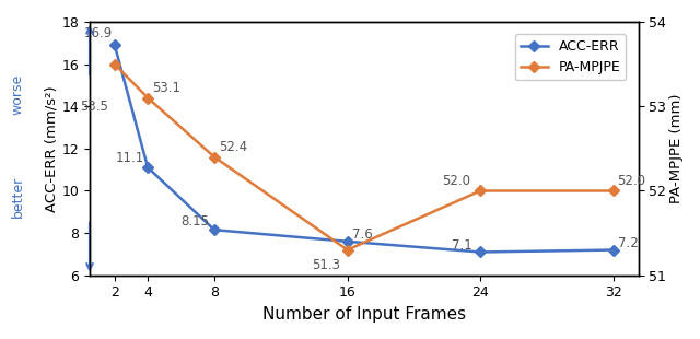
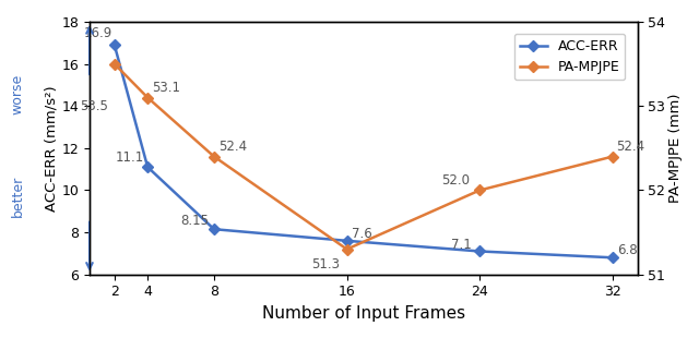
ACC-ERR/32: 7.2 -> 6.8
PA-MPJPE/32: 52.0 -> 52.4
